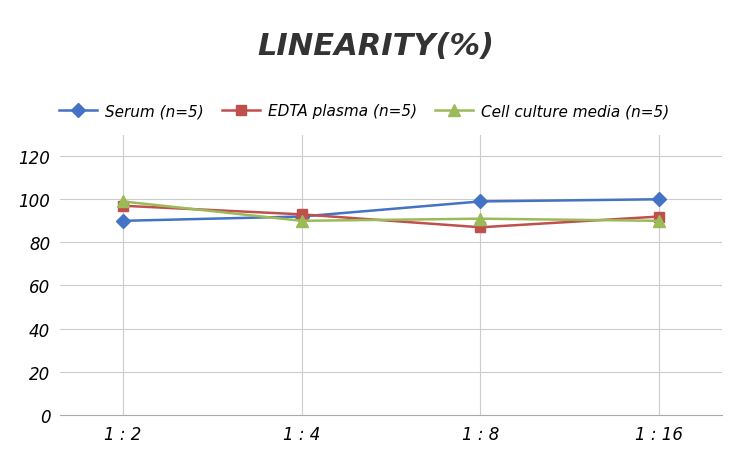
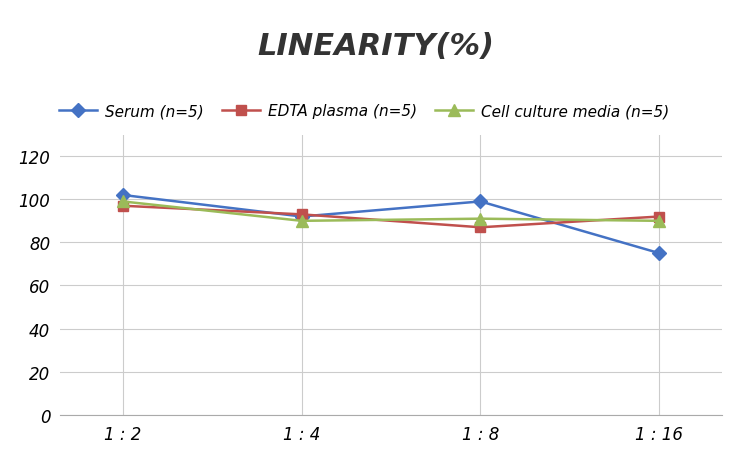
Serum (n=5)/1 : 2: 90 -> 102
Serum (n=5)/1 : 16: 100 -> 75
